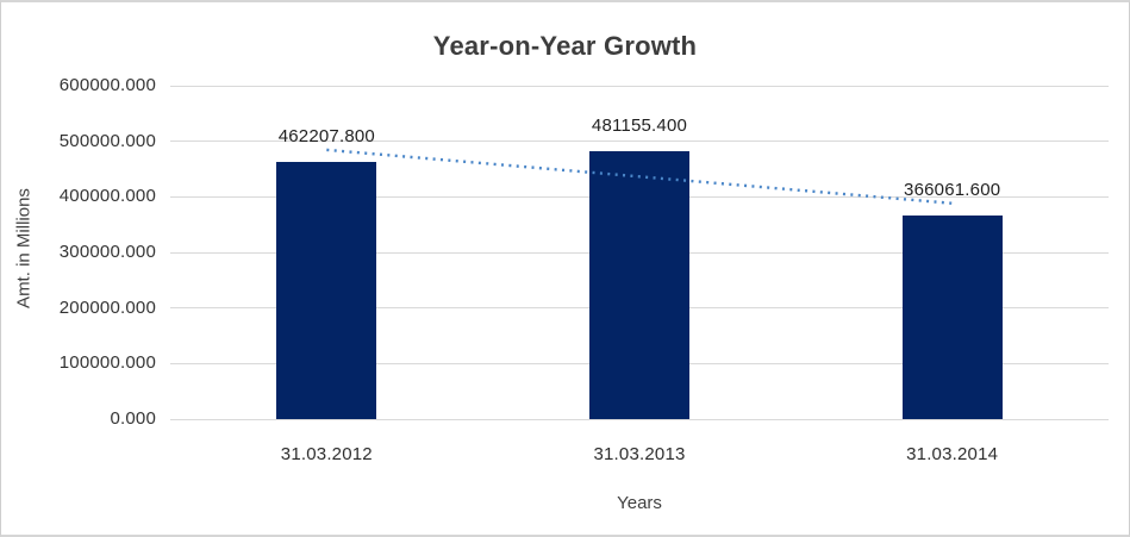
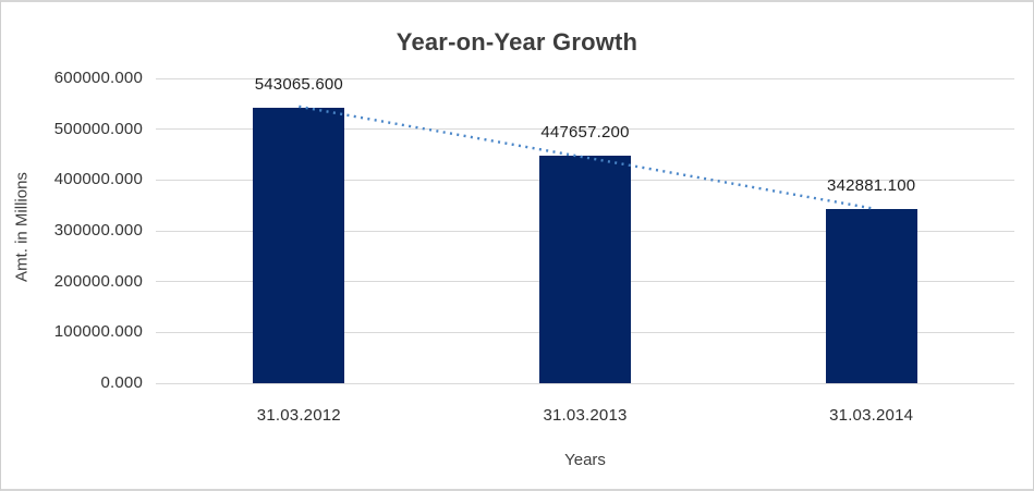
31.03.2012: 462207.800 -> 543065.600
31.03.2013: 481155.400 -> 447657.200
31.03.2014: 366061.600 -> 342881.100
